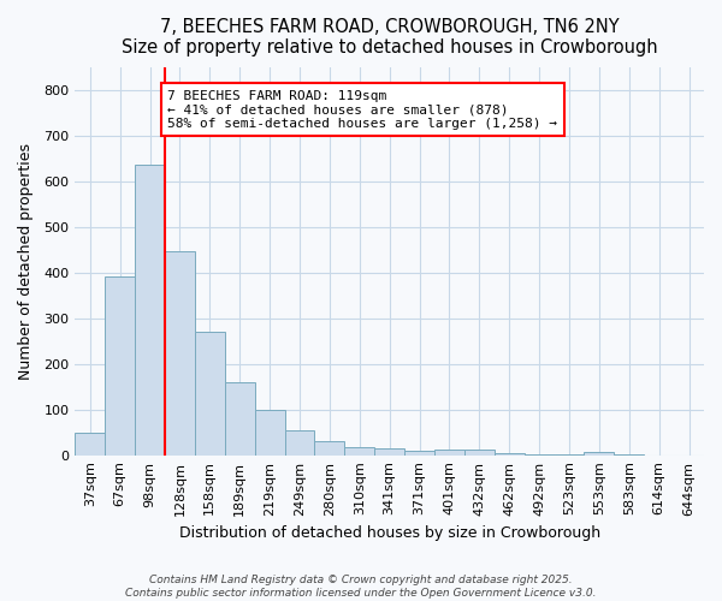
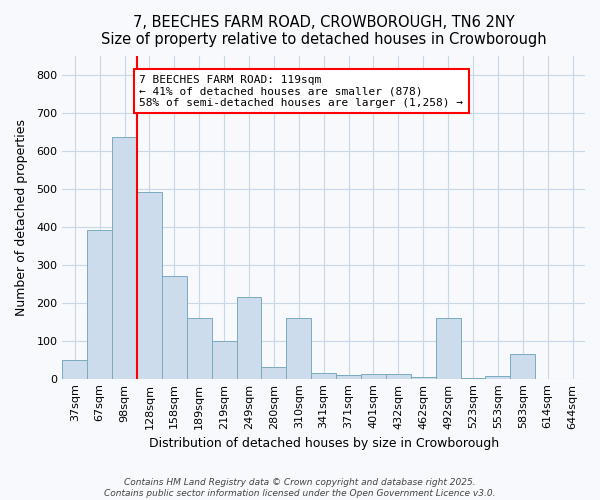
128sqm: 445 -> 490
249sqm: 55 -> 215
310sqm: 18 -> 160
492sqm: 2 -> 160
583sqm: 2 -> 65
